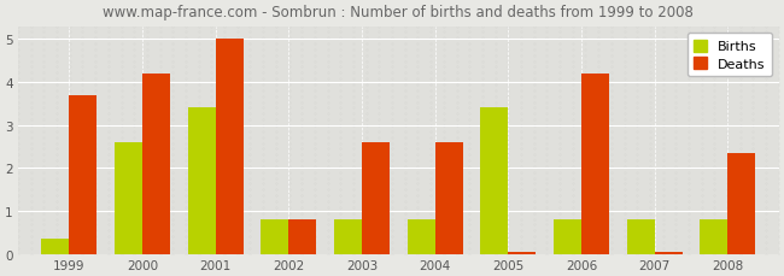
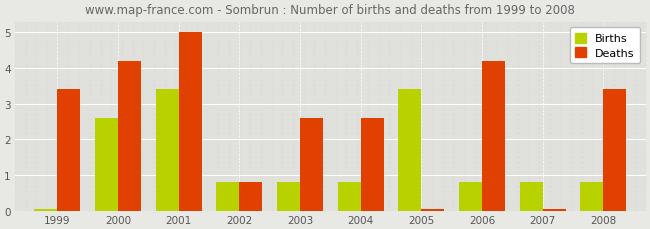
Births/1999: 0.35 -> 0.05
Deaths/1999: 3.70 -> 3.40
Deaths/2008: 2.35 -> 3.40
